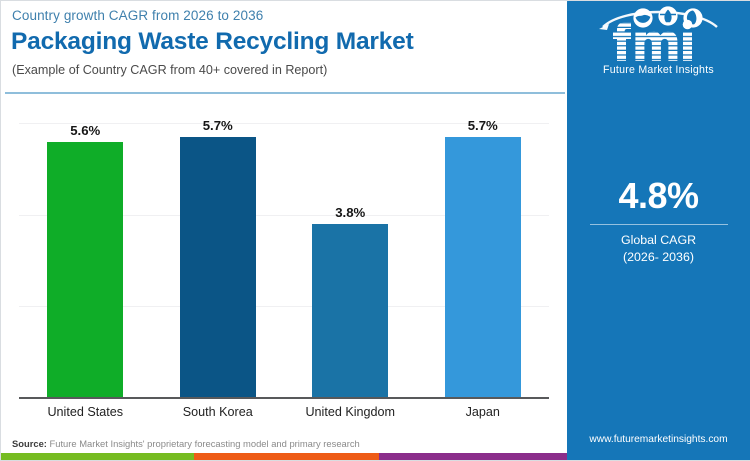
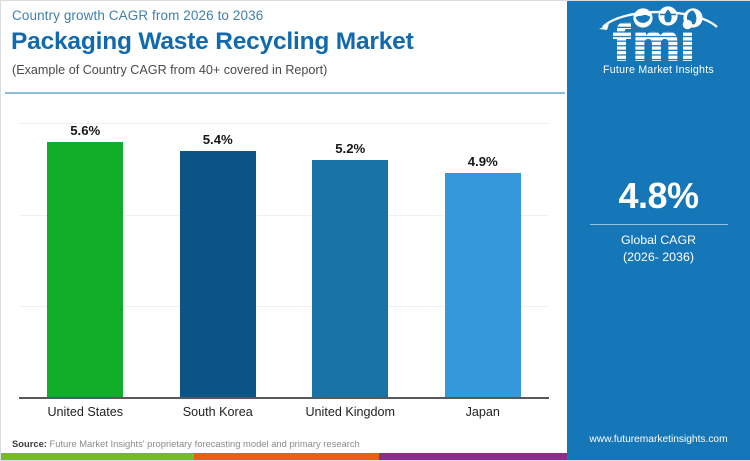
South Korea: 5.7% -> 5.4%
United Kingdom: 3.8% -> 5.2%
Japan: 5.7% -> 4.9%
